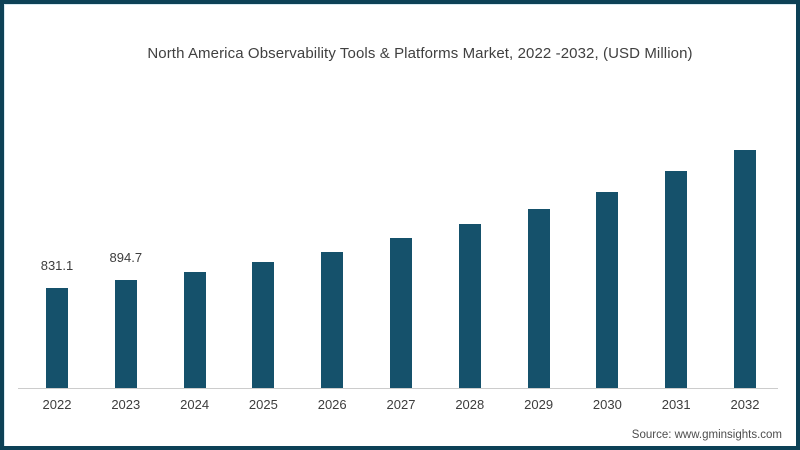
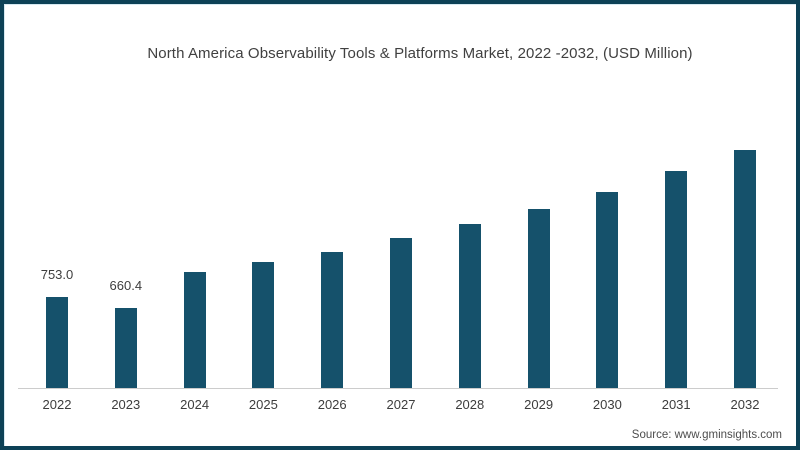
2022: 831.1 -> 753.0
2023: 894.7 -> 660.4
